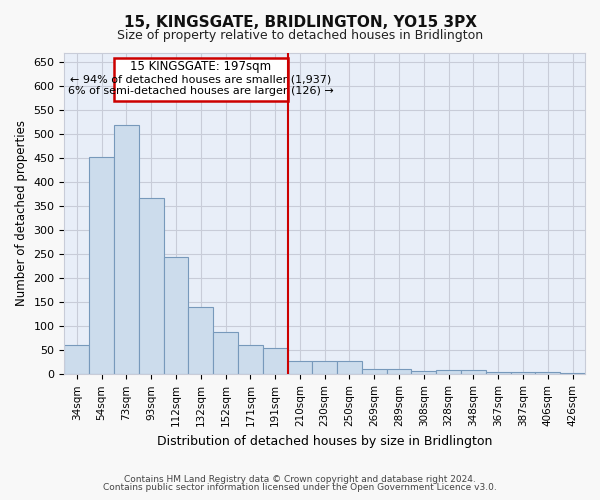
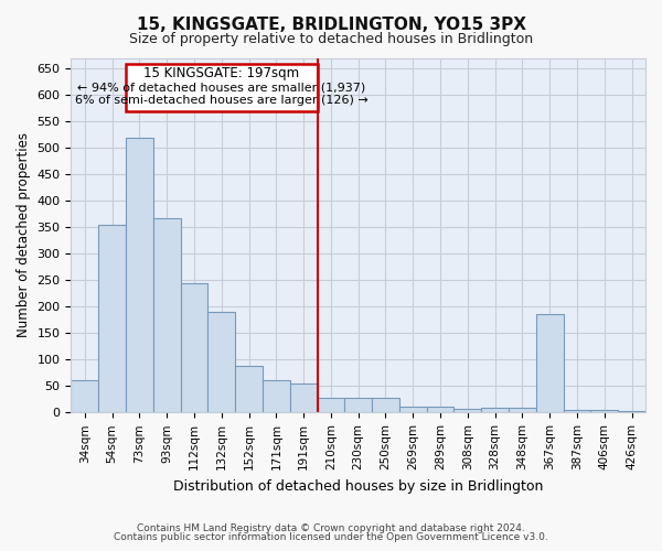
54sqm: 453 -> 355
132sqm: 140 -> 190
367sqm: 4 -> 185
